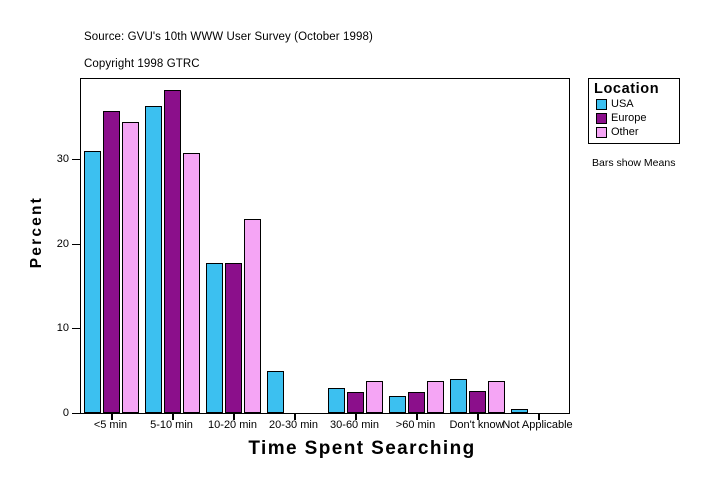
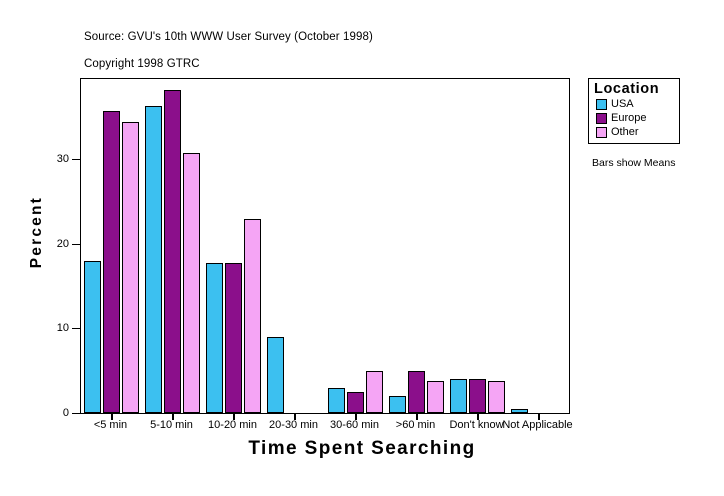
USA/<5 min: 31 -> 18
USA/20-30 min: 5 -> 9
Other/30-60 min: 4 -> 5
Europe/>60 min: 2 -> 5
Europe/Don't know: 3 -> 4
